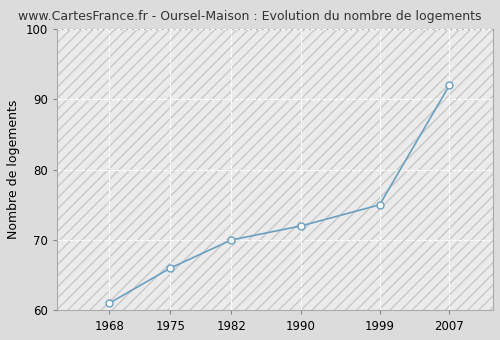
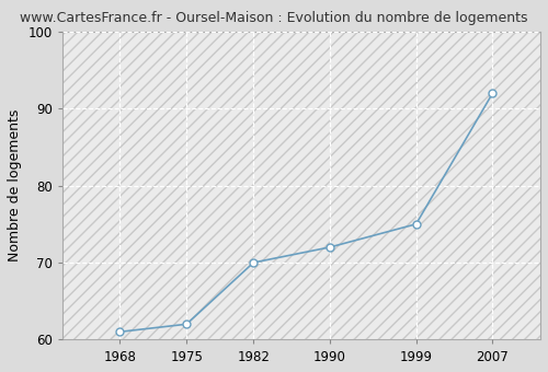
1975: 66 -> 62
